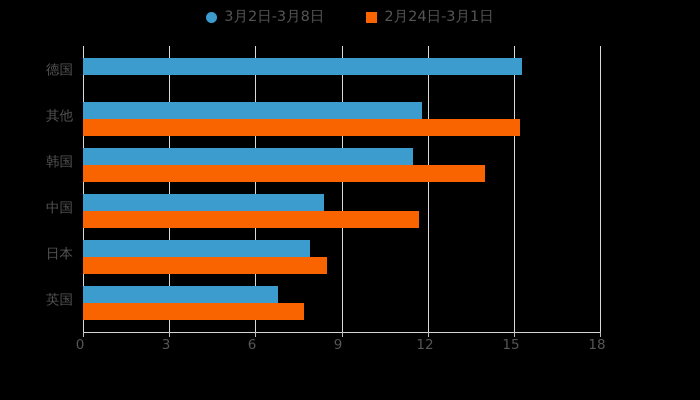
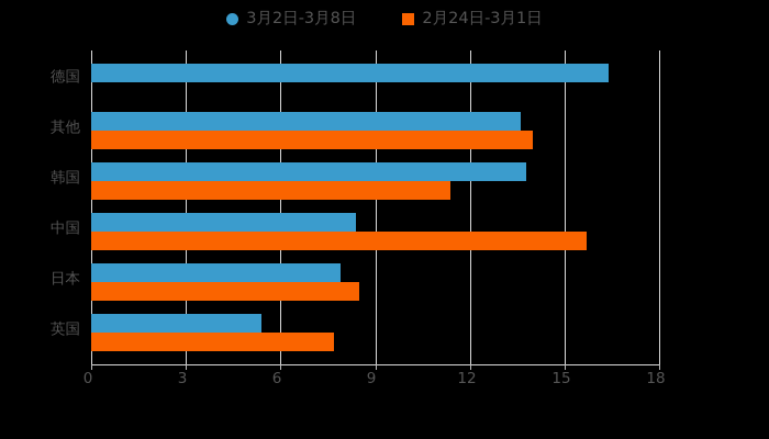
3月2日-3月8日/德国: 15.3 -> 16.4
3月2日-3月8日/其他: 11.8 -> 13.6
2月24日-3月1日/其他: 15.2 -> 14.0
3月2日-3月8日/韩国: 11.5 -> 13.8
2月24日-3月1日/韩国: 14.0 -> 11.4
2月24日-3月1日/中国: 11.7 -> 15.7
3月2日-3月8日/英国: 6.8 -> 5.4
